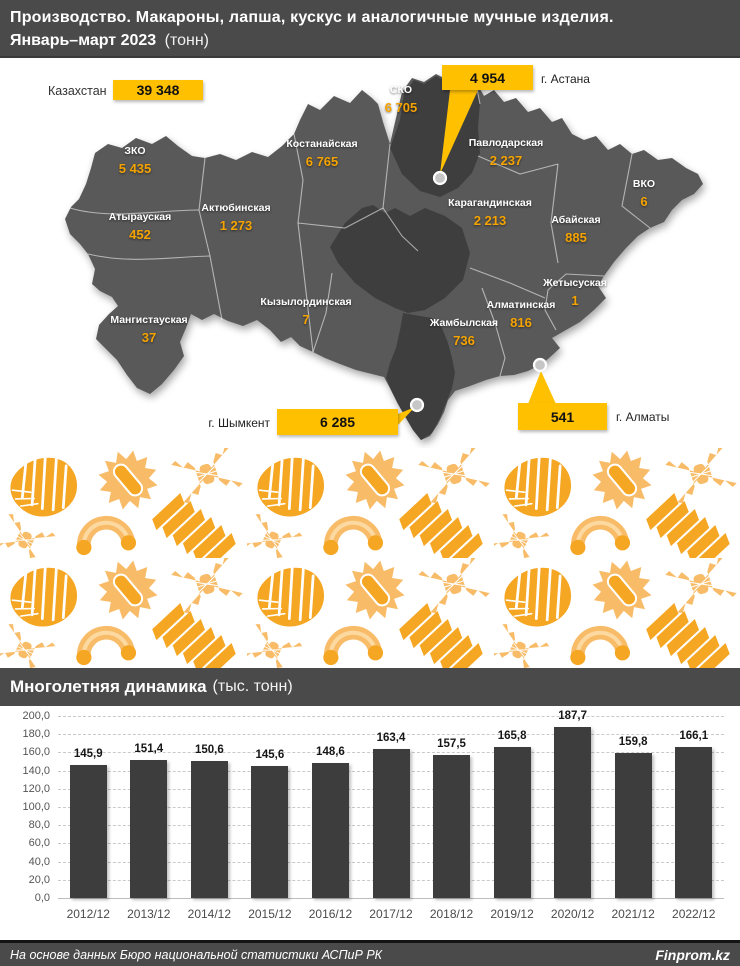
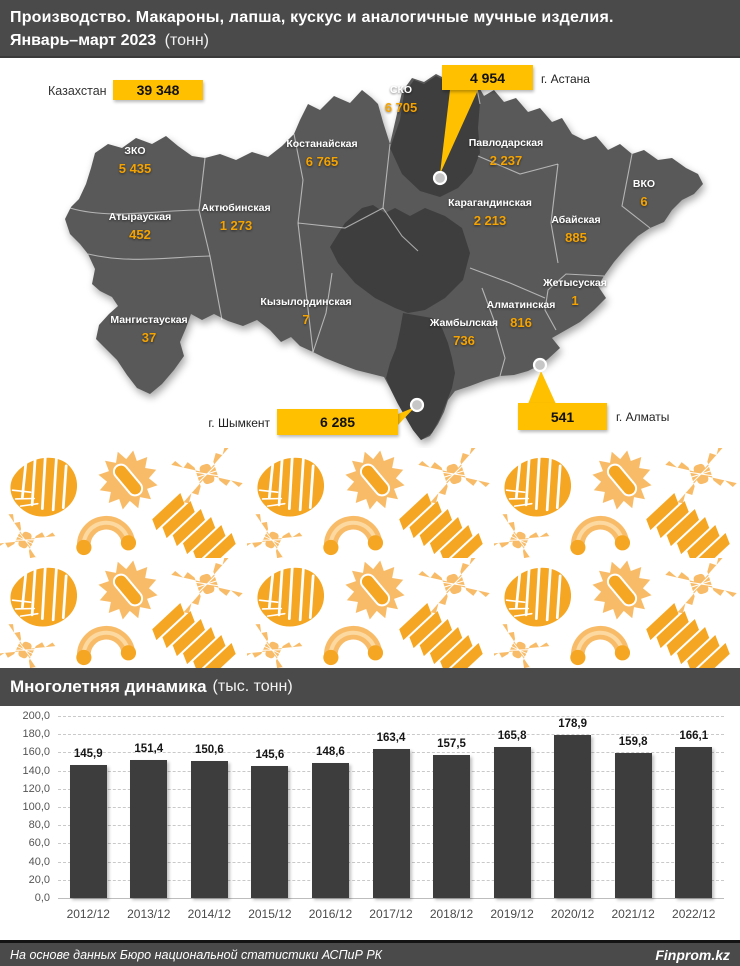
Многолетняя динамика (тыс. тонн)/2020/12: 187,7 -> 178,9
